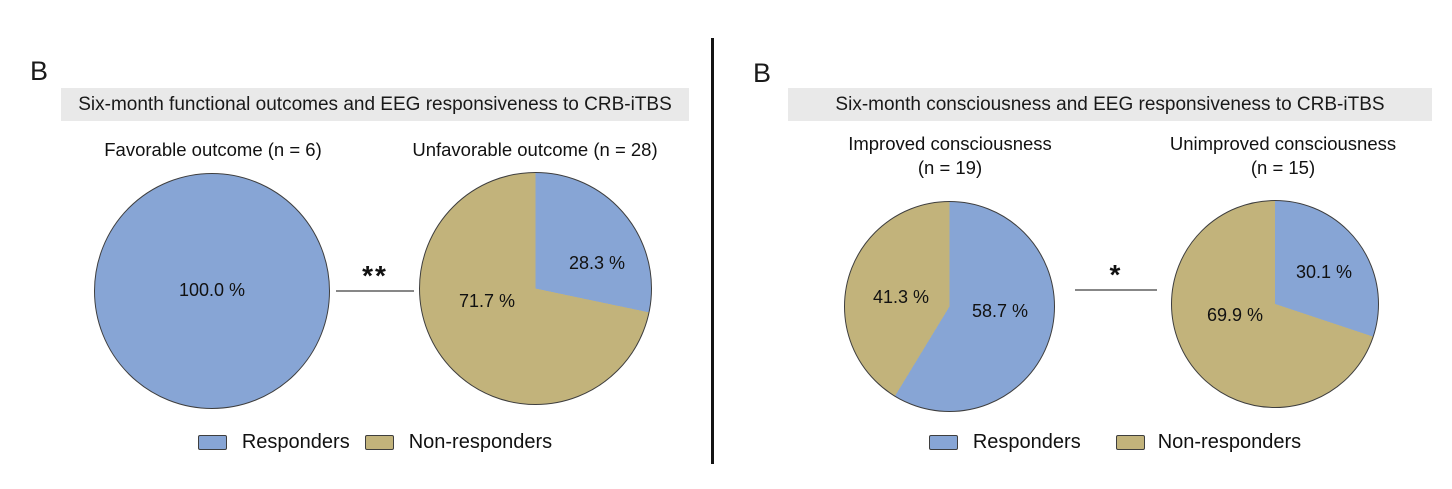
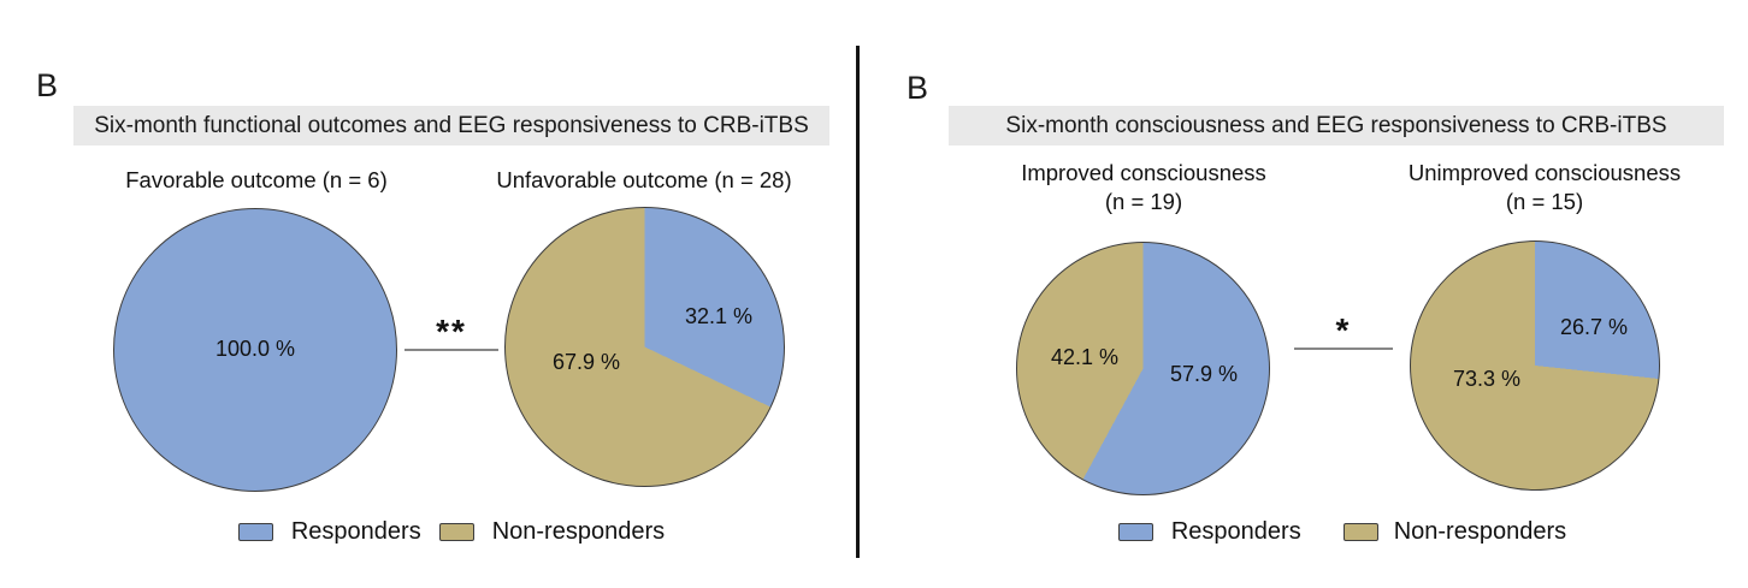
Unfavorable outcome (n = 28)/Responders: 28.3 -> 32.1
Unfavorable outcome (n = 28)/Non-responders: 71.7 -> 67.9
Improved consciousness (n = 19)/Responders: 58.7 -> 57.9
Improved consciousness (n = 19)/Non-responders: 41.3 -> 42.1
Unimproved consciousness (n = 15)/Responders: 30.1 -> 26.7
Unimproved consciousness (n = 15)/Non-responders: 69.9 -> 73.3
